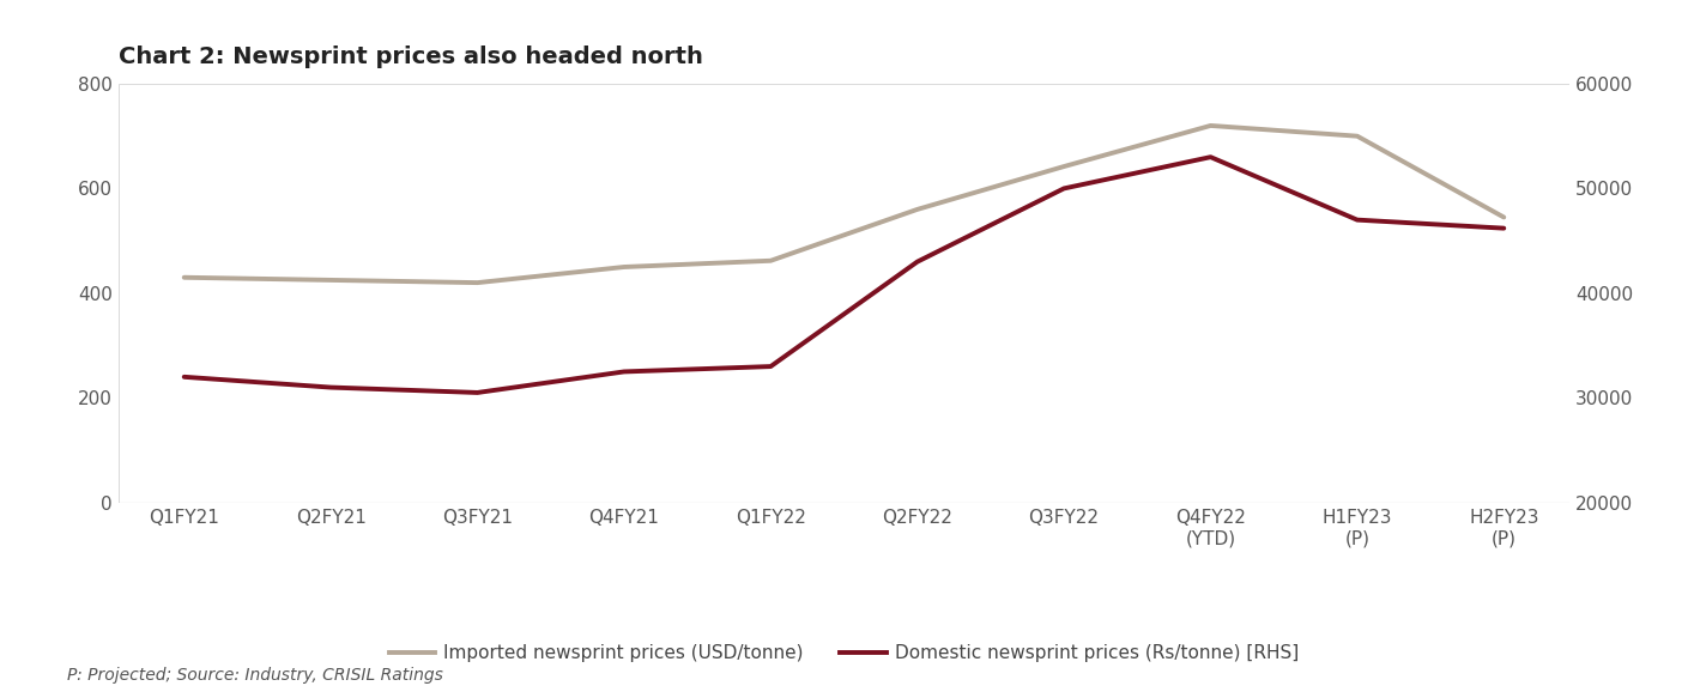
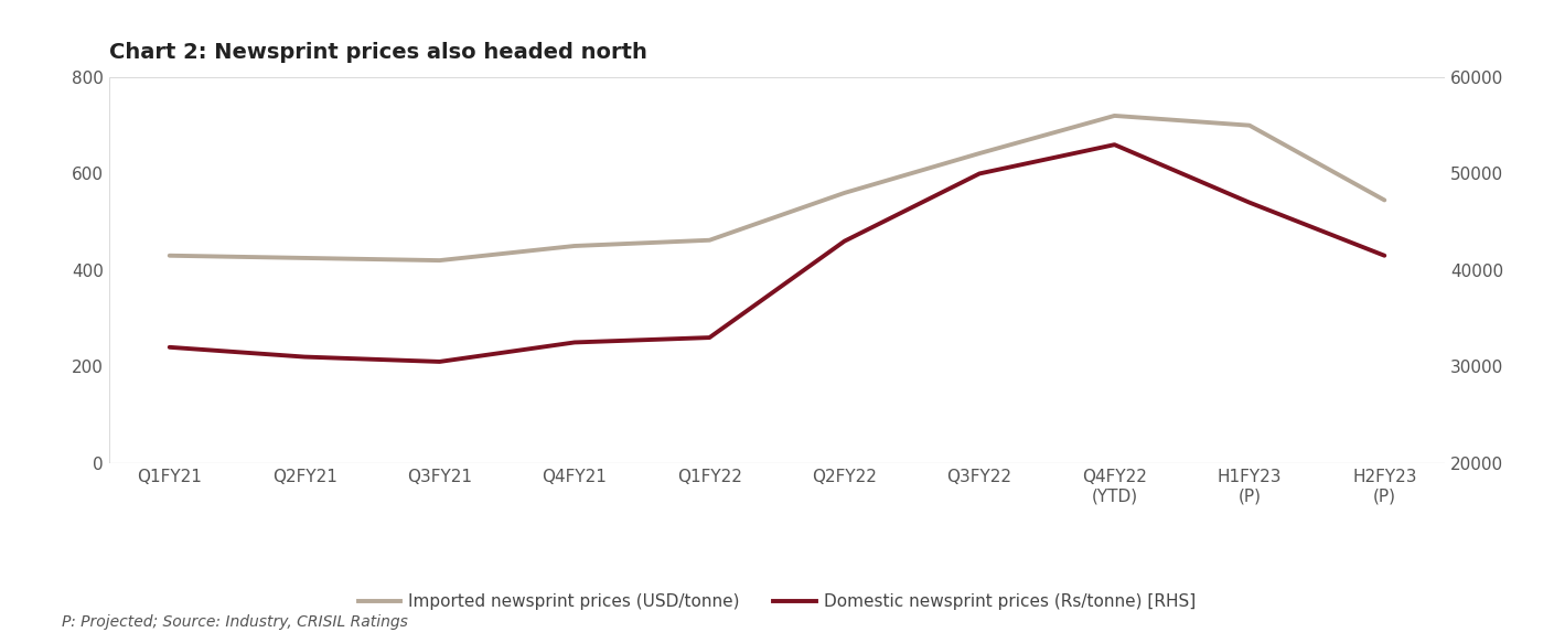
Domestic newsprint prices (Rs/tonne) [RHS]/H2FY23 (P): 46200 -> 41500
